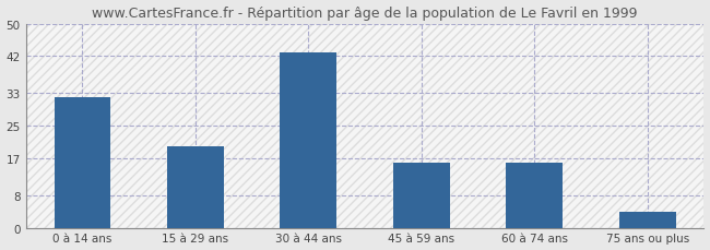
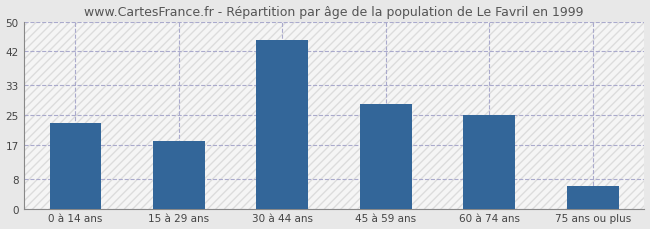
0 à 14 ans: 32 -> 23
15 à 29 ans: 20 -> 18
30 à 44 ans: 43 -> 45
45 à 59 ans: 16 -> 28
60 à 74 ans: 16 -> 25
75 ans ou plus: 4 -> 6
